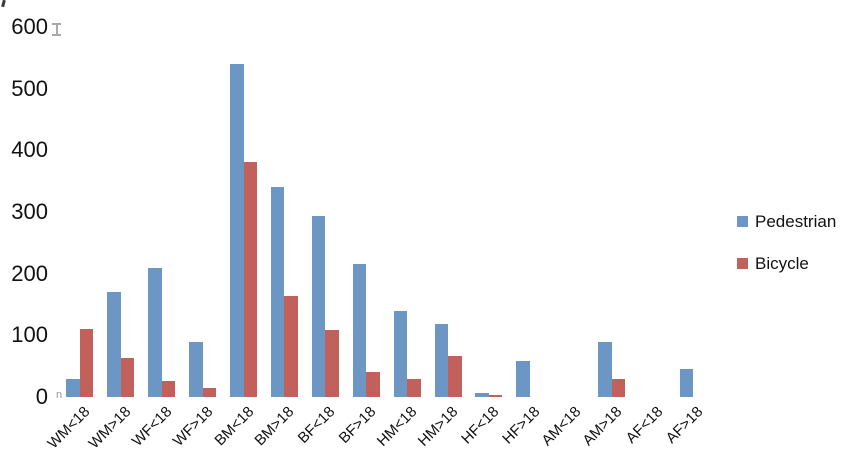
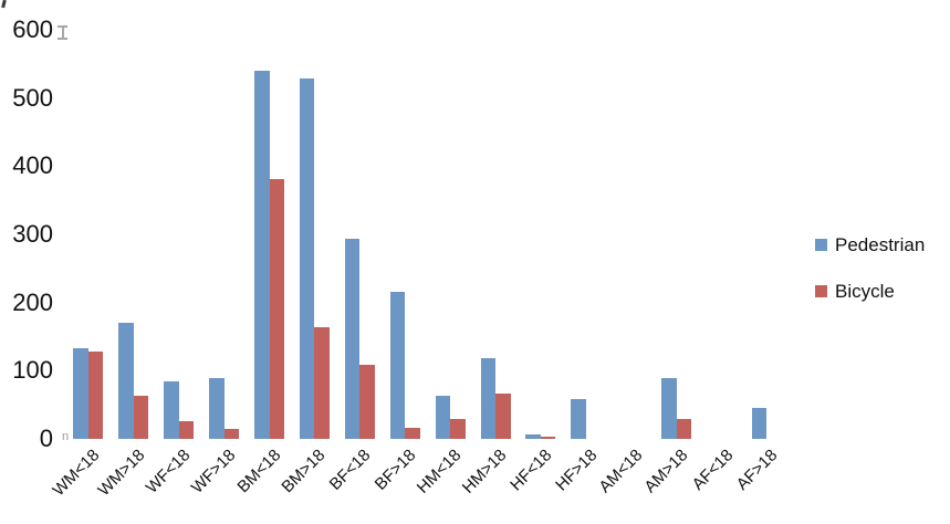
Pedestrian/WM<18: 30 -> 130
Bicycle/WM<18: 110 -> 130
Pedestrian/WF<18: 210 -> 80
Pedestrian/BM>18: 340 -> 530
Bicycle/BF>18: 40 -> 20
Pedestrian/HM<18: 140 -> 60
